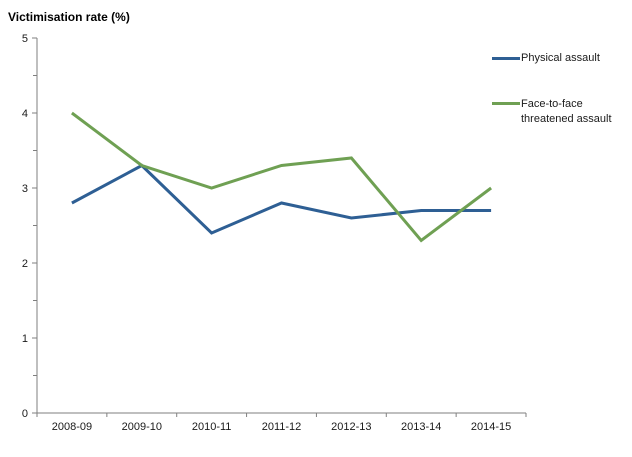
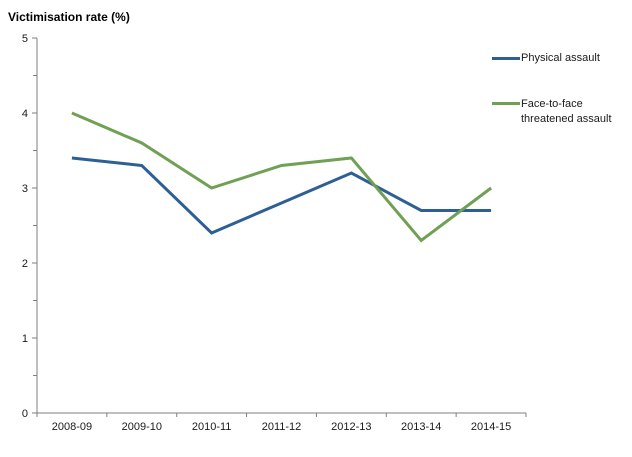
Physical assault/2008-09: 2.8 -> 3.4
Face-to-face threatened assault/2009-10: 3.3 -> 3.6
Physical assault/2012-13: 2.6 -> 3.2
